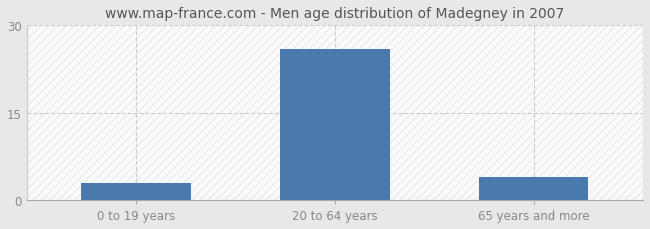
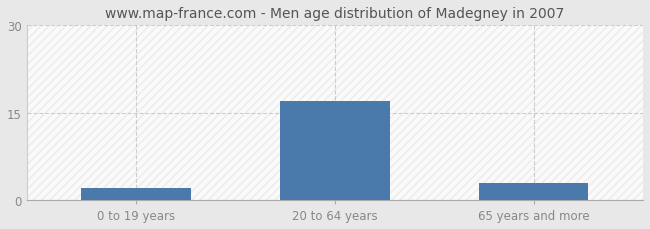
0 to 19 years: 3 -> 2
20 to 64 years: 26 -> 17
65 years and more: 4 -> 3
